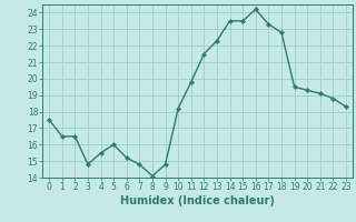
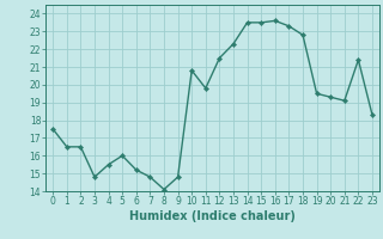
10: 18.2 -> 20.8
16: 24.2 -> 23.6
22: 18.8 -> 21.4
